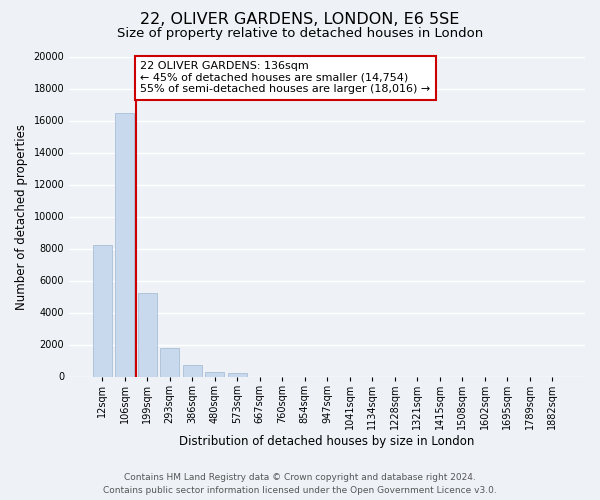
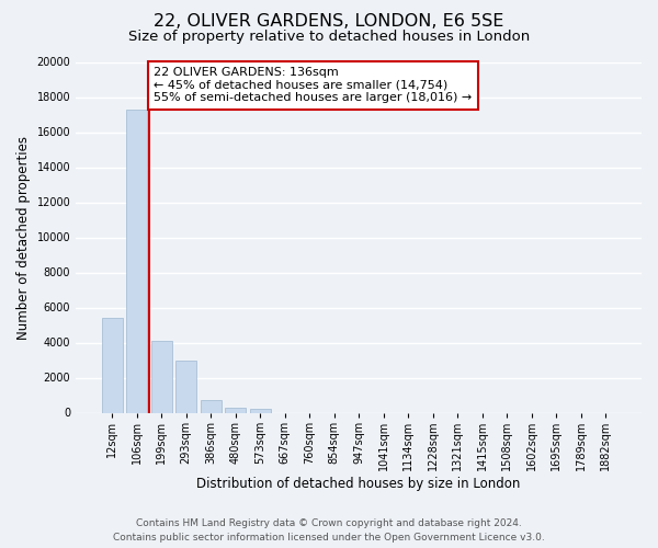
12sqm: 8200 -> 5400
106sqm: 16500 -> 17300
199sqm: 5200 -> 4100
293sqm: 1800 -> 3000
